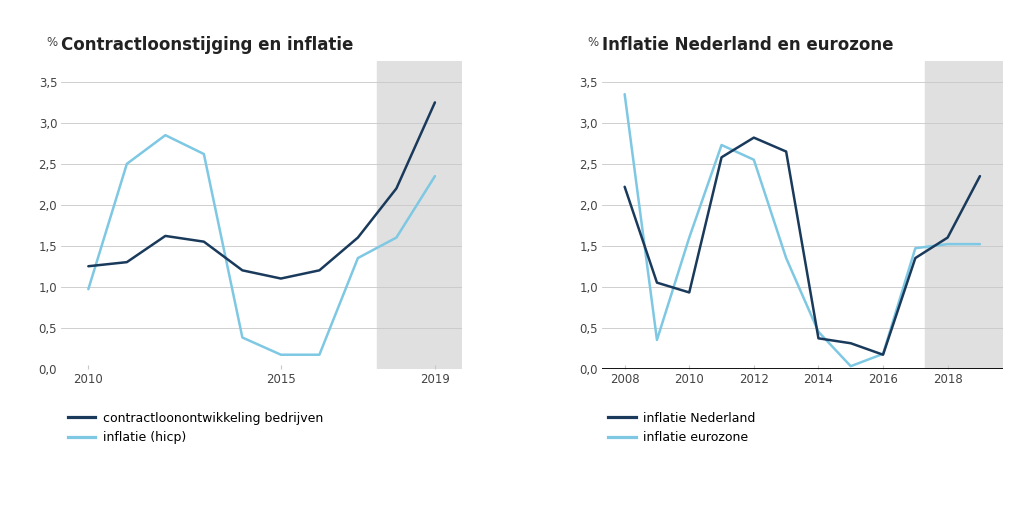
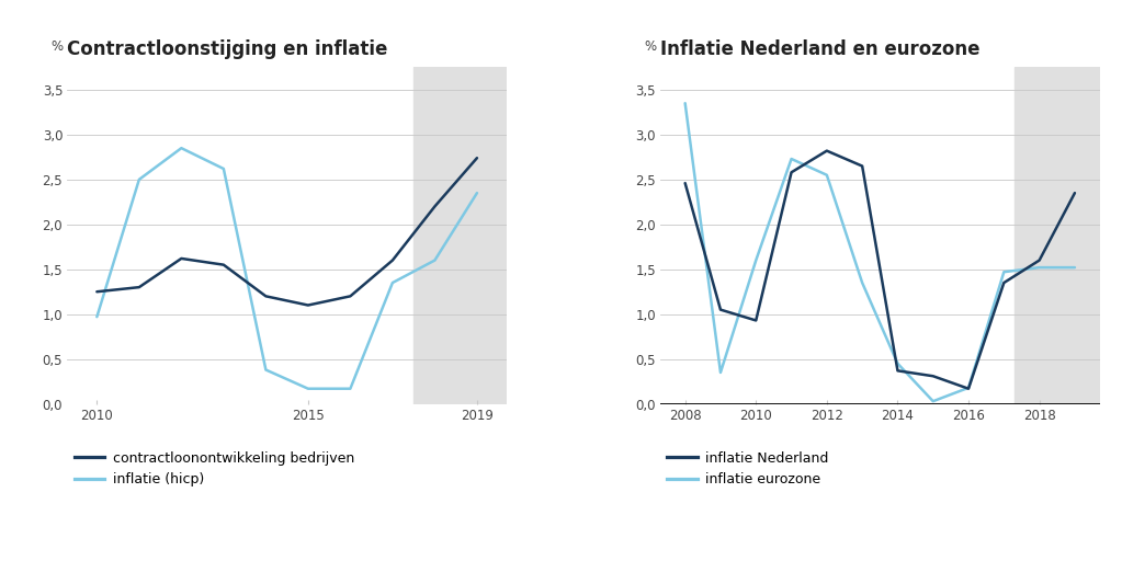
Contractloonstijging en inflatie/contractloonontwikkeling bedrijven/2019: 3,25 -> 2,74
Inflatie Nederland en eurozone/inflatie Nederland/2008: 2,22 -> 2,46
